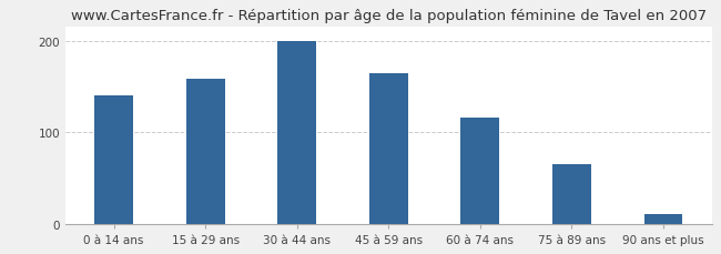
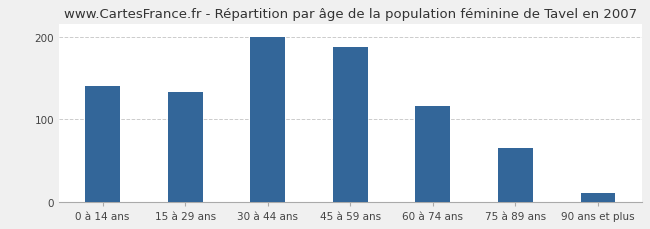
15 à 29 ans: 158 -> 133
45 à 59 ans: 164 -> 187
